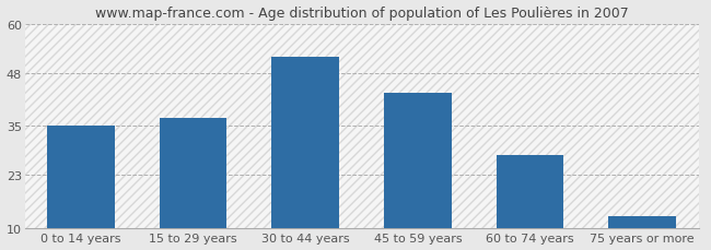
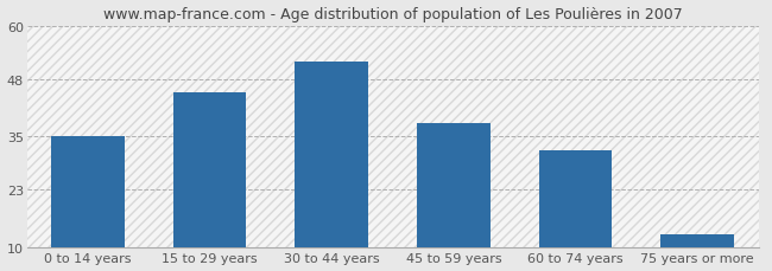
15 to 29 years: 37 -> 45
45 to 59 years: 43 -> 38
60 to 74 years: 28 -> 32
